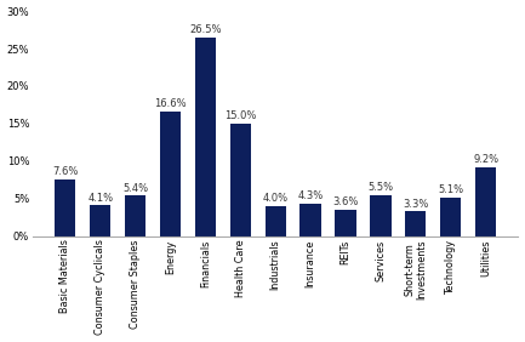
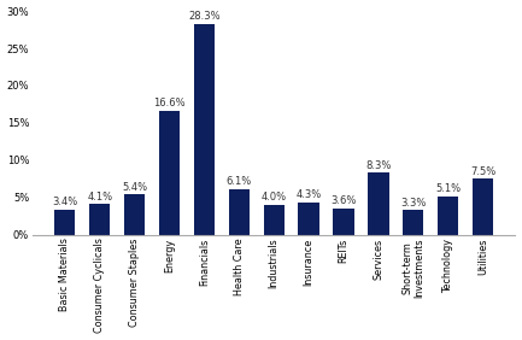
Basic Materials: 7.6% -> 3.4%
Financials: 26.5% -> 28.3%
Health Care: 15.0% -> 6.1%
Services: 5.5% -> 8.3%
Utilities: 9.2% -> 7.5%
